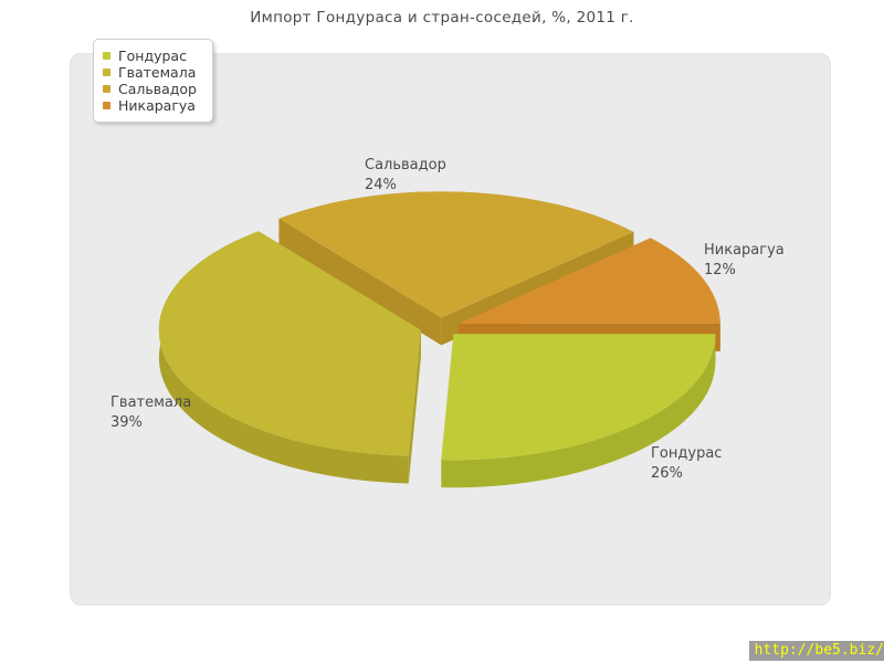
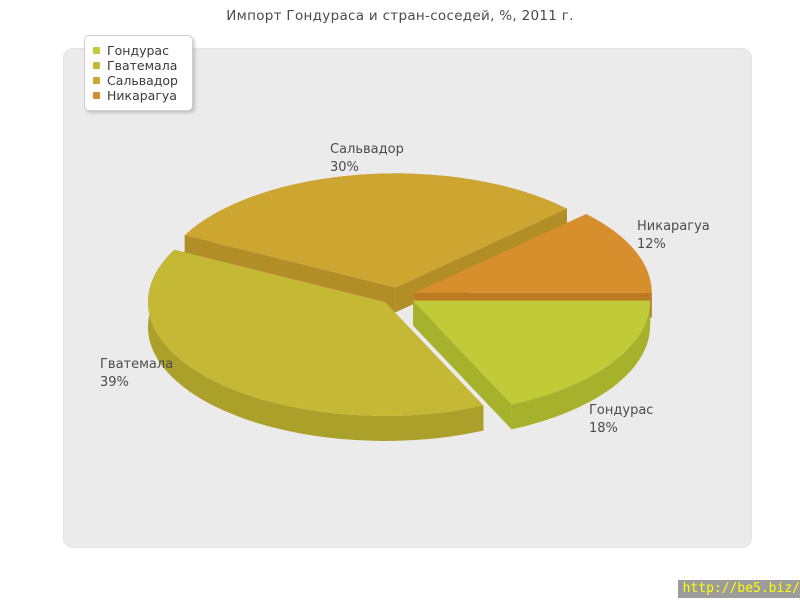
Гондурас: 26% -> 18%
Сальвадор: 24% -> 30%
